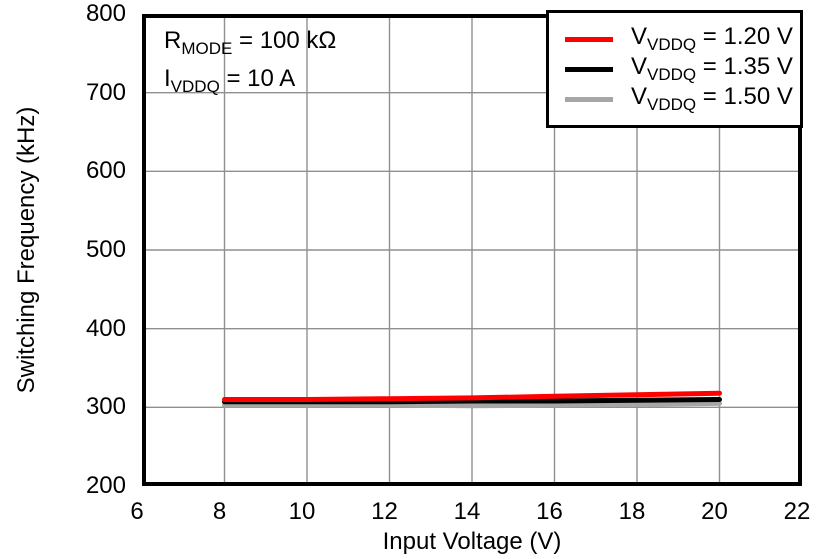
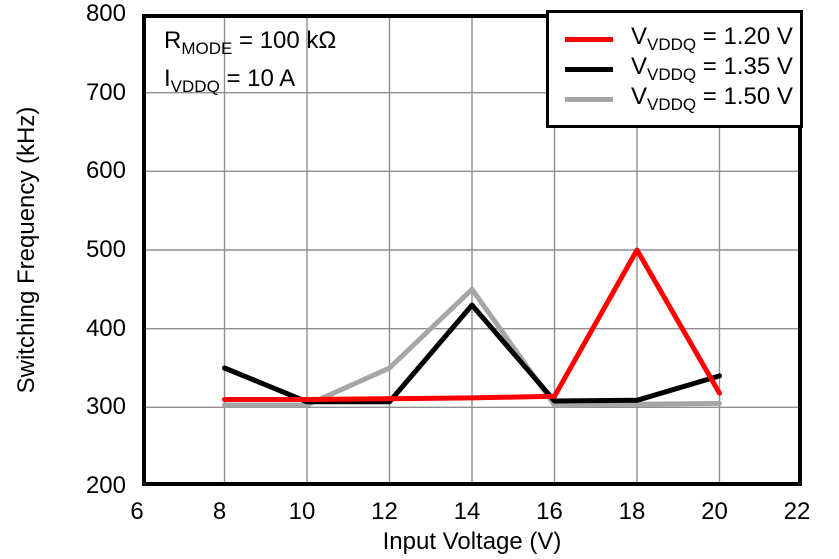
VVDDQ = 1.35 V/8: 310 -> 350
VVDDQ = 1.50 V/12: 300 -> 350
VVDDQ = 1.35 V/14: 310 -> 430
VVDDQ = 1.50 V/14: 300 -> 450
VVDDQ = 1.20 V/18: 320 -> 500
VVDDQ = 1.35 V/20: 310 -> 340
